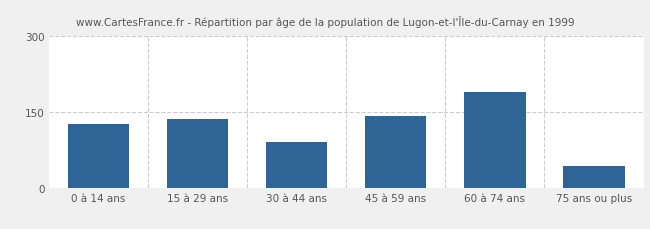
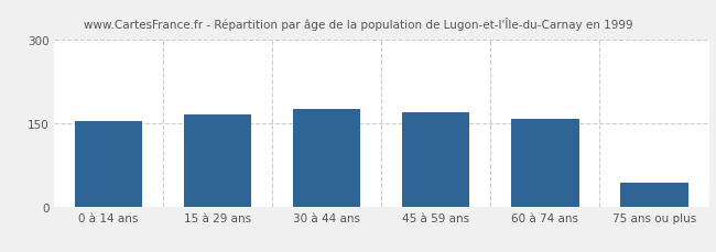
0 à 14 ans: 126 -> 153
15 à 29 ans: 136 -> 165
30 à 44 ans: 90 -> 176
45 à 59 ans: 142 -> 170
60 à 74 ans: 188 -> 157
